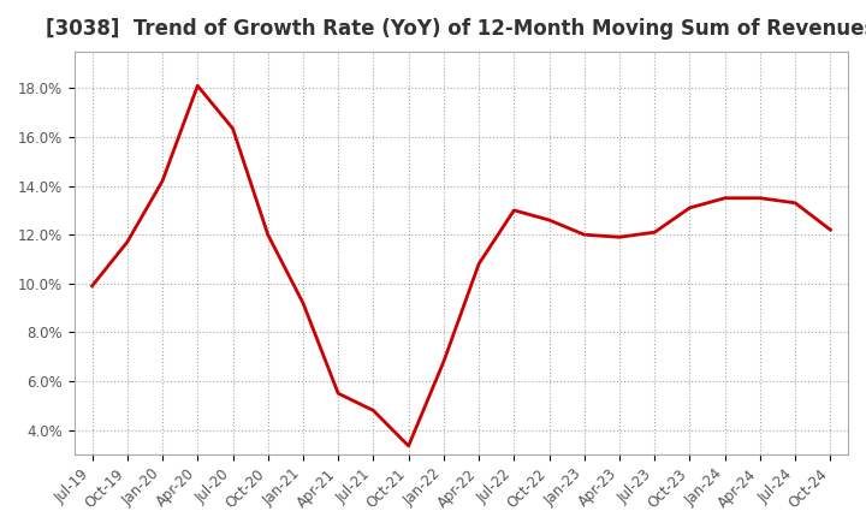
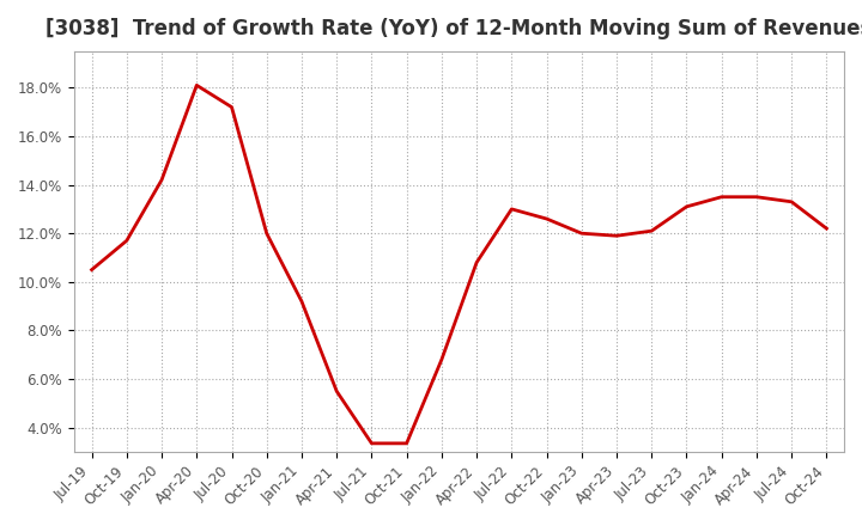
Jul-19: 9.90% -> 10.50%
Jul-20: 16.35% -> 17.20%
Jul-21: 4.80% -> 3.35%
